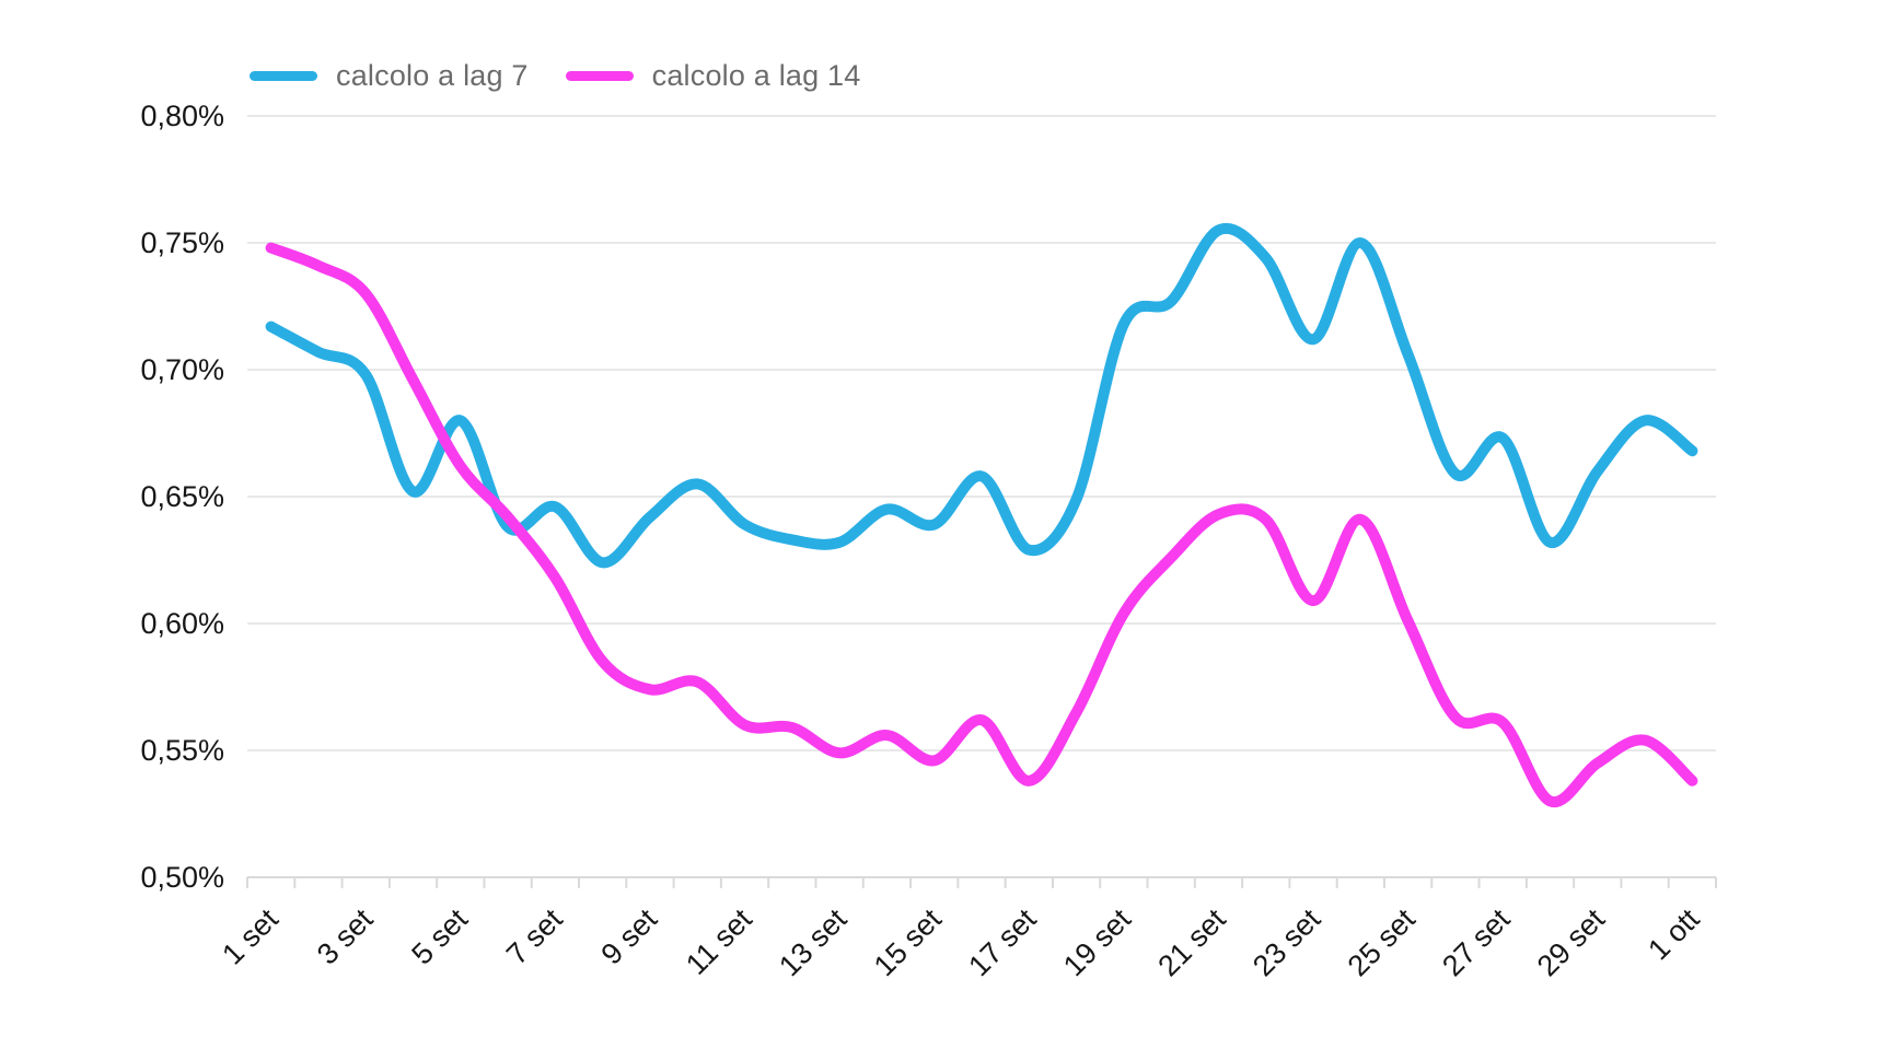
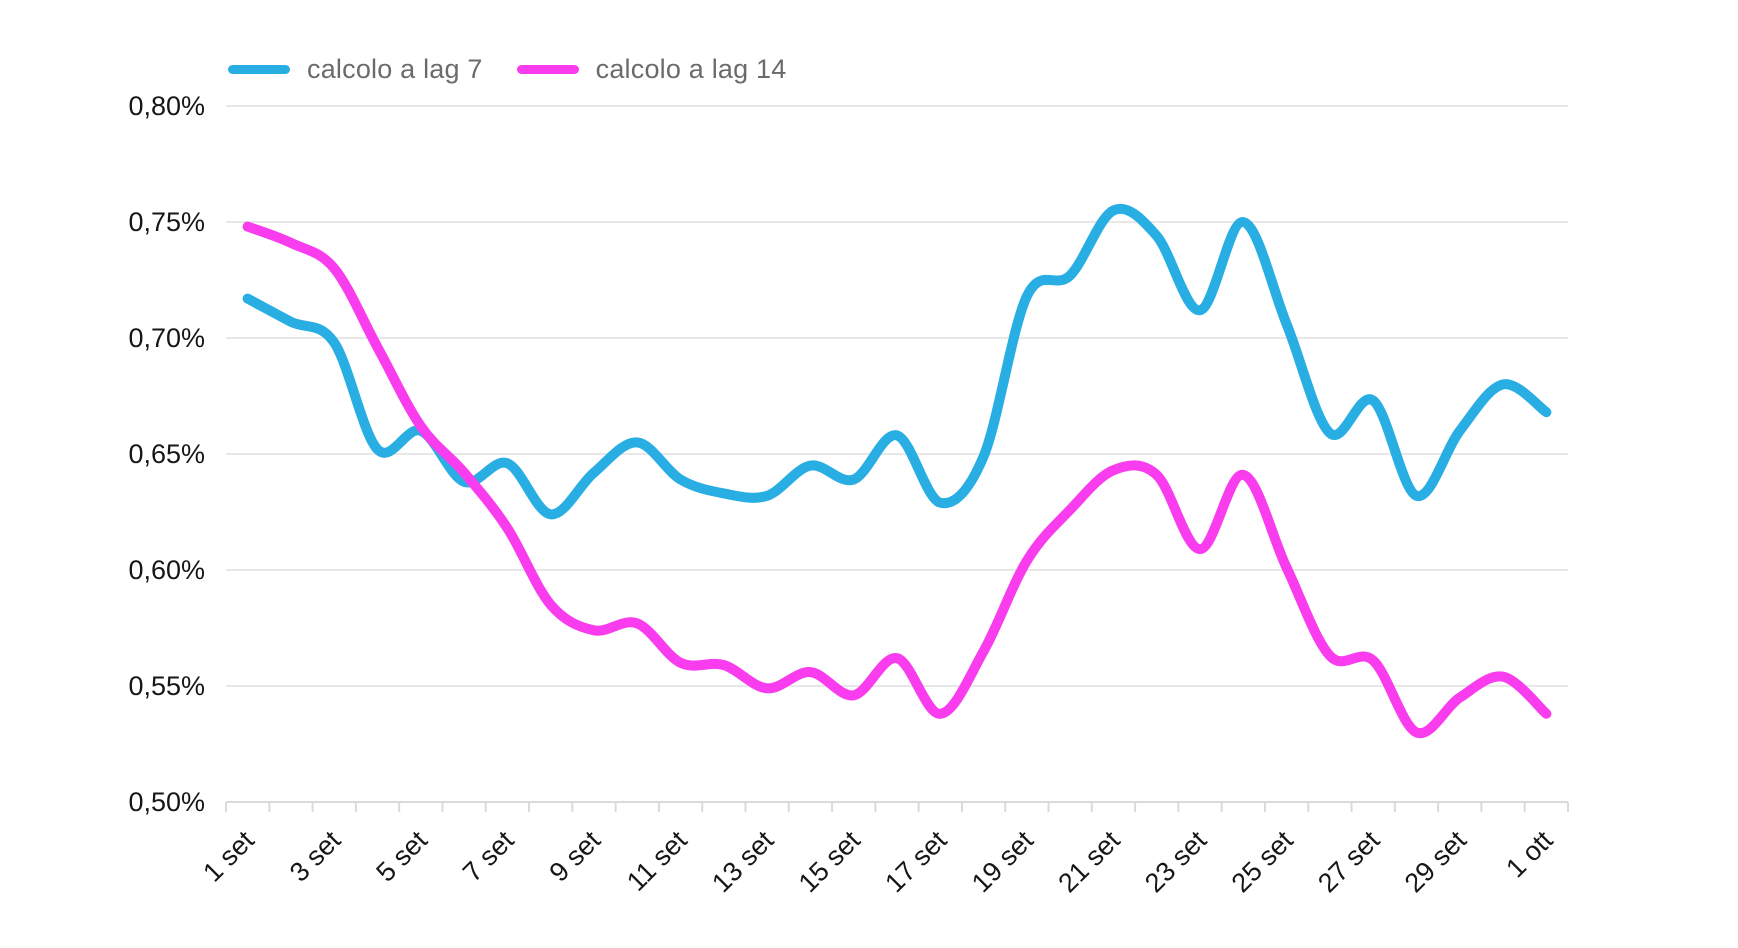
calcolo a lag 7/5 set: 0,68% -> 0,66%
